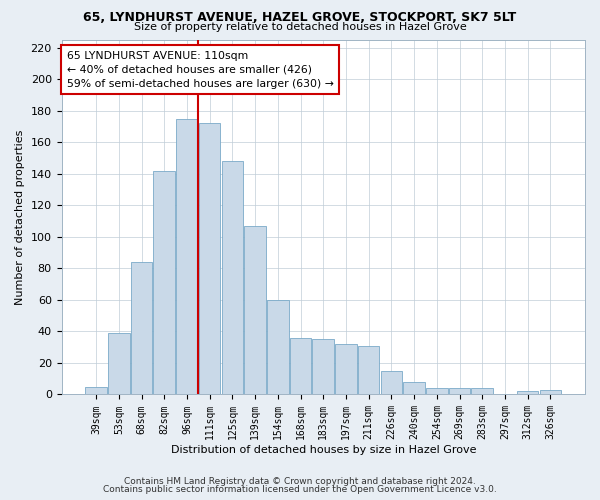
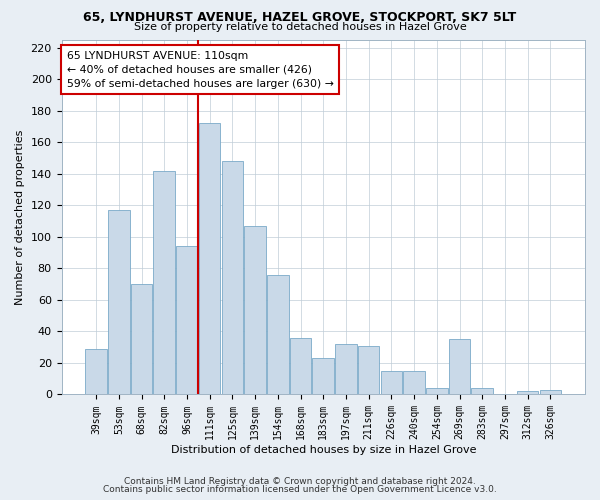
39sqm: 5 -> 29
53sqm: 39 -> 117
68sqm: 84 -> 70
96sqm: 175 -> 94
154sqm: 60 -> 76
183sqm: 35 -> 23
240sqm: 8 -> 15
269sqm: 4 -> 35
